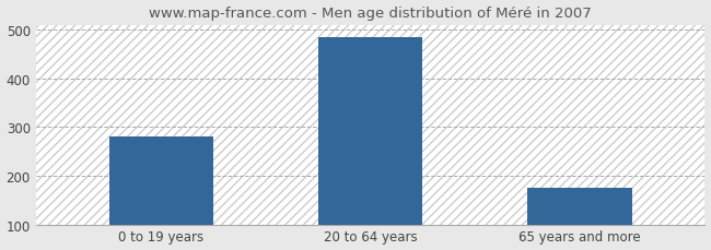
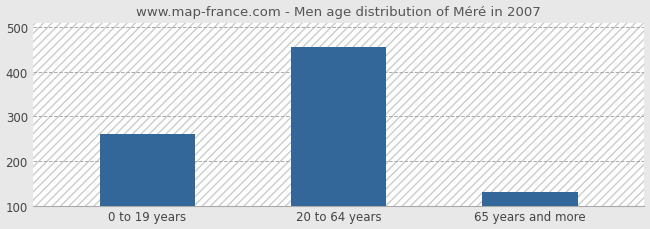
0 to 19 years: 280 -> 260
20 to 64 years: 485 -> 455
65 years and more: 175 -> 130
